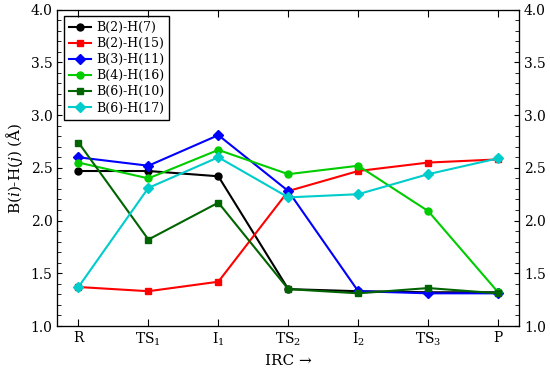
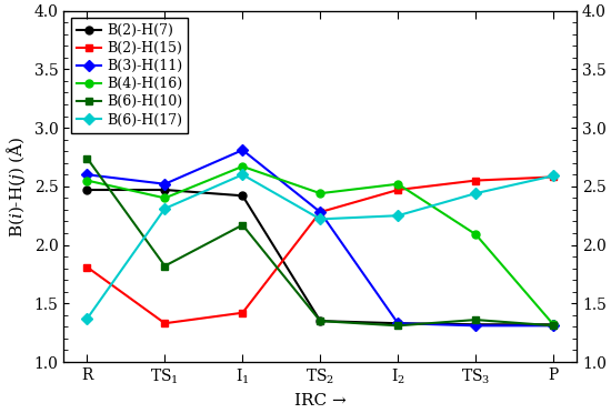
B(2)-H(15)/R: 1.37 -> 1.81
